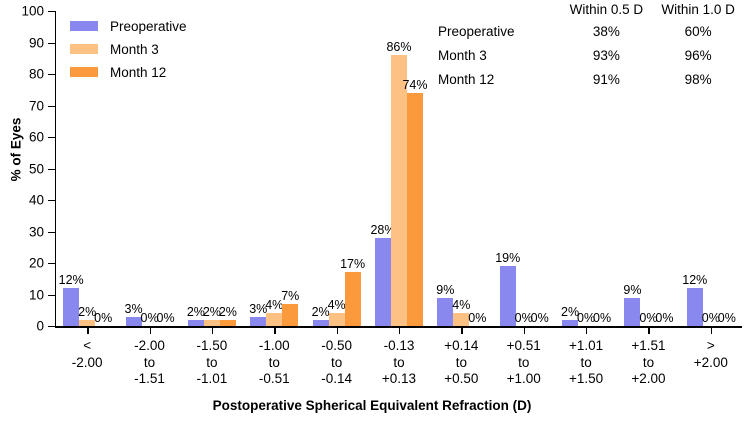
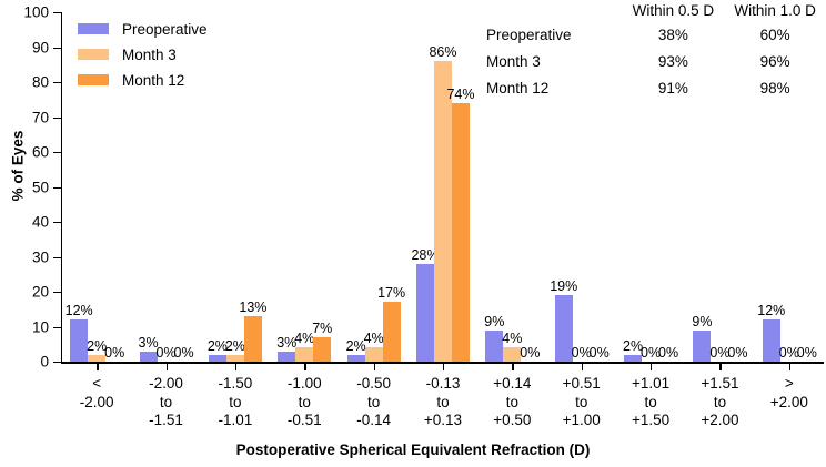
Month 12/-1.50 to -1.01: 2% -> 13%
